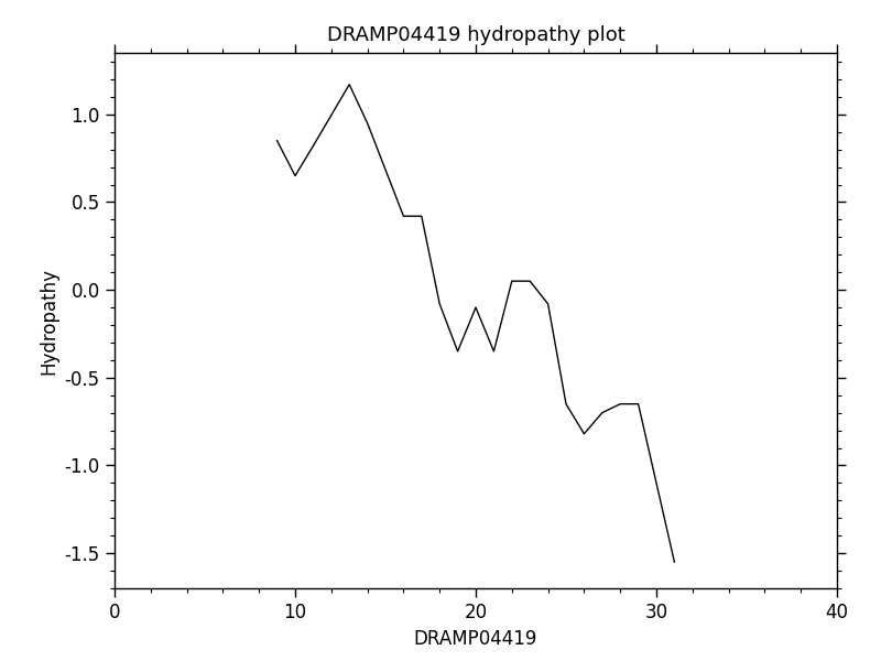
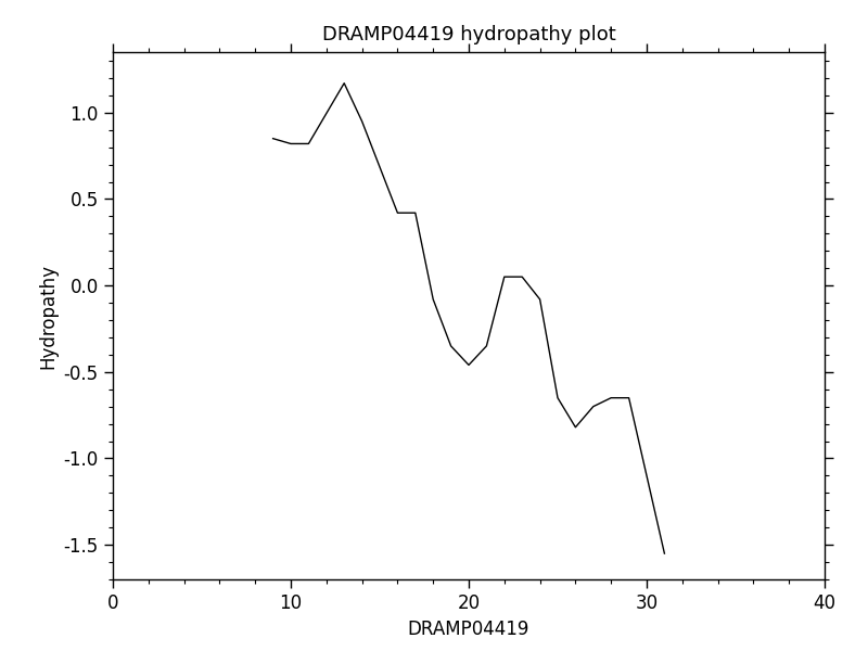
10: 0.65 -> 0.82
20: -0.10 -> -0.46
